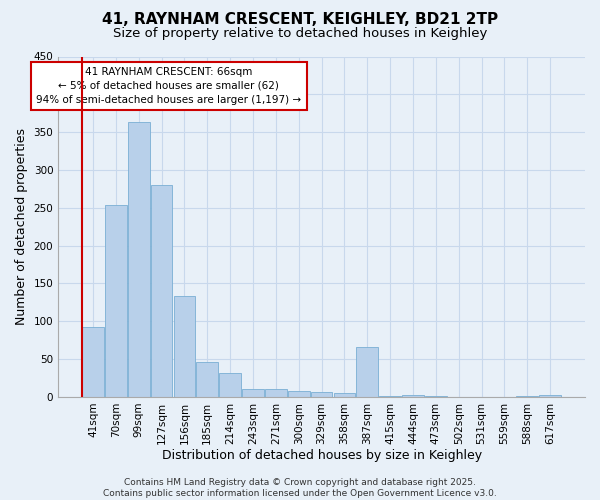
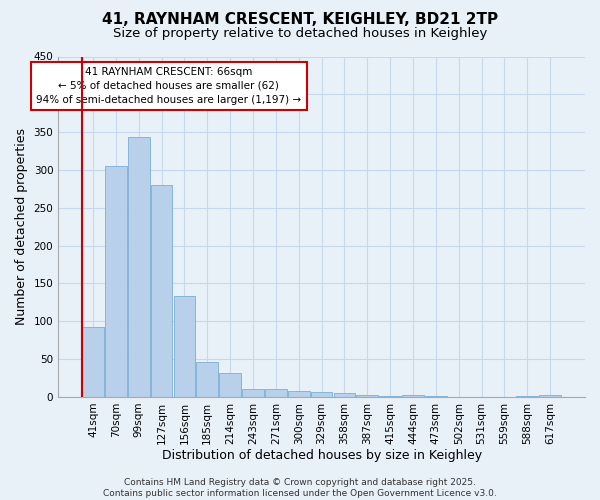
70sqm: 254 -> 305
99sqm: 364 -> 343
387sqm: 66 -> 3
